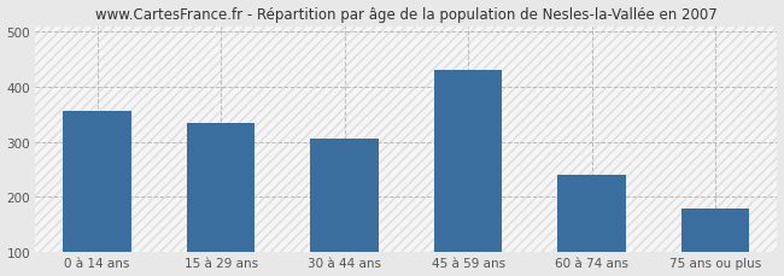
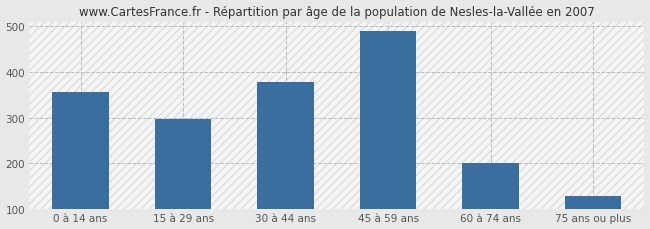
15 à 29 ans: 335 -> 298
30 à 44 ans: 305 -> 377
45 à 59 ans: 430 -> 490
60 à 74 ans: 240 -> 202
75 ans ou plus: 180 -> 128
